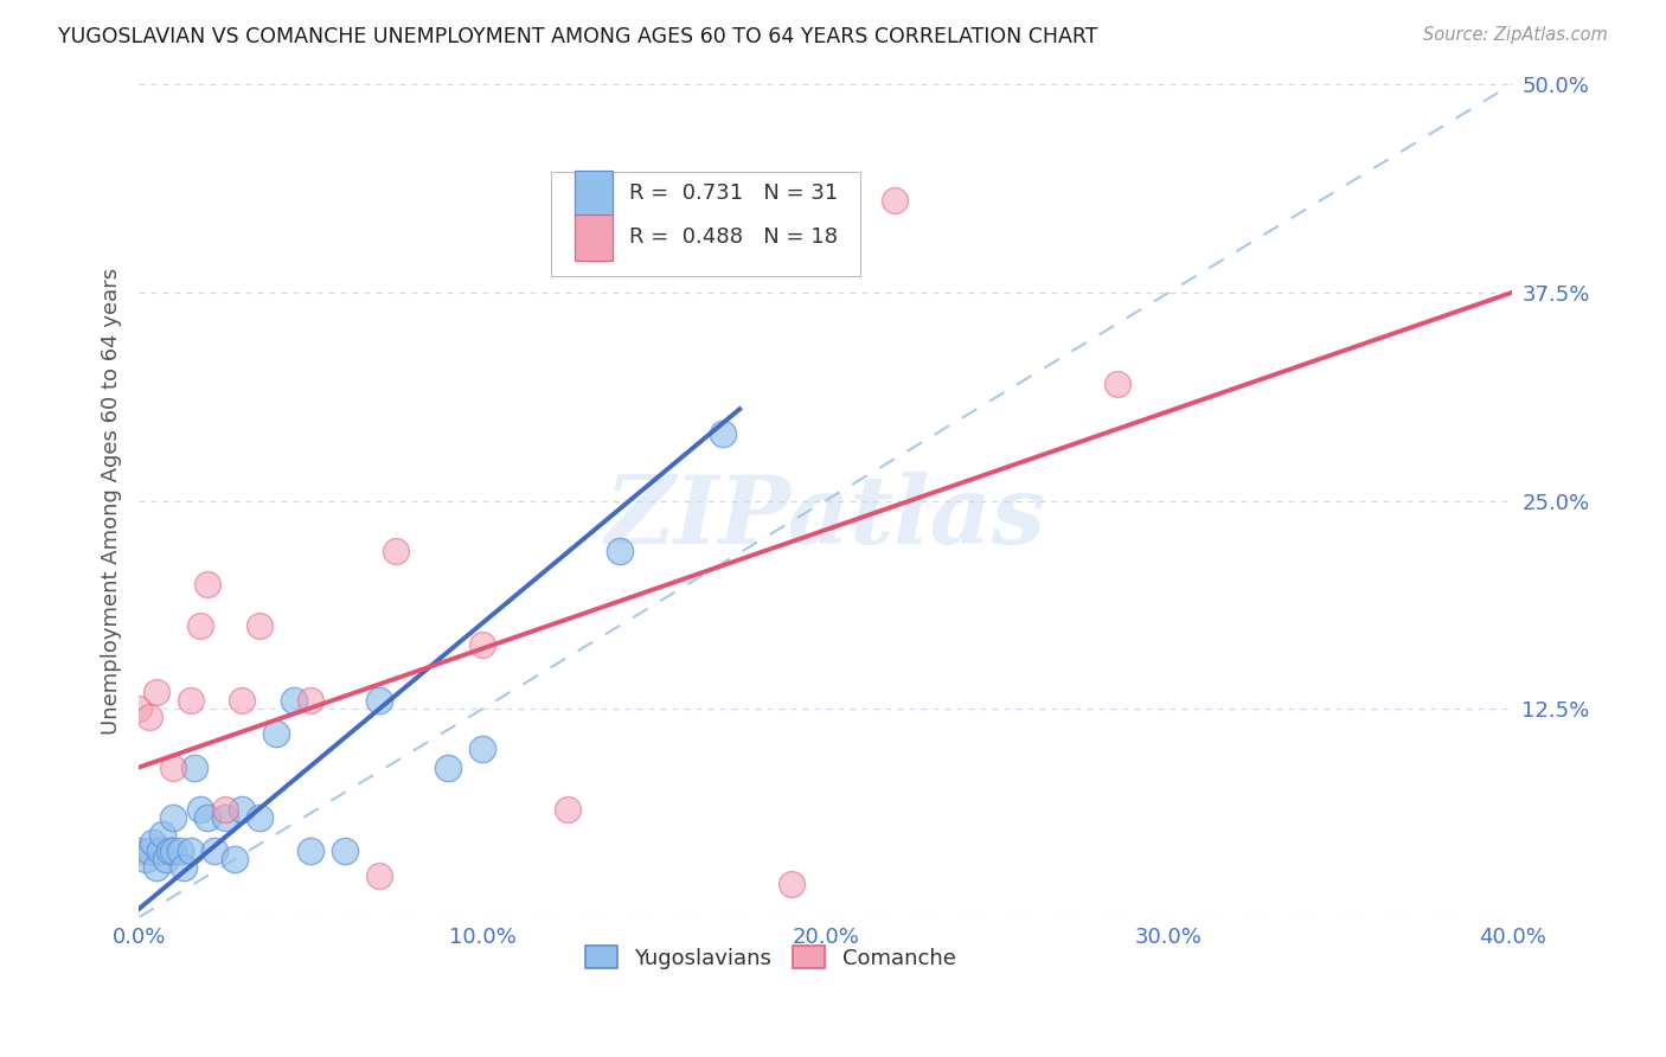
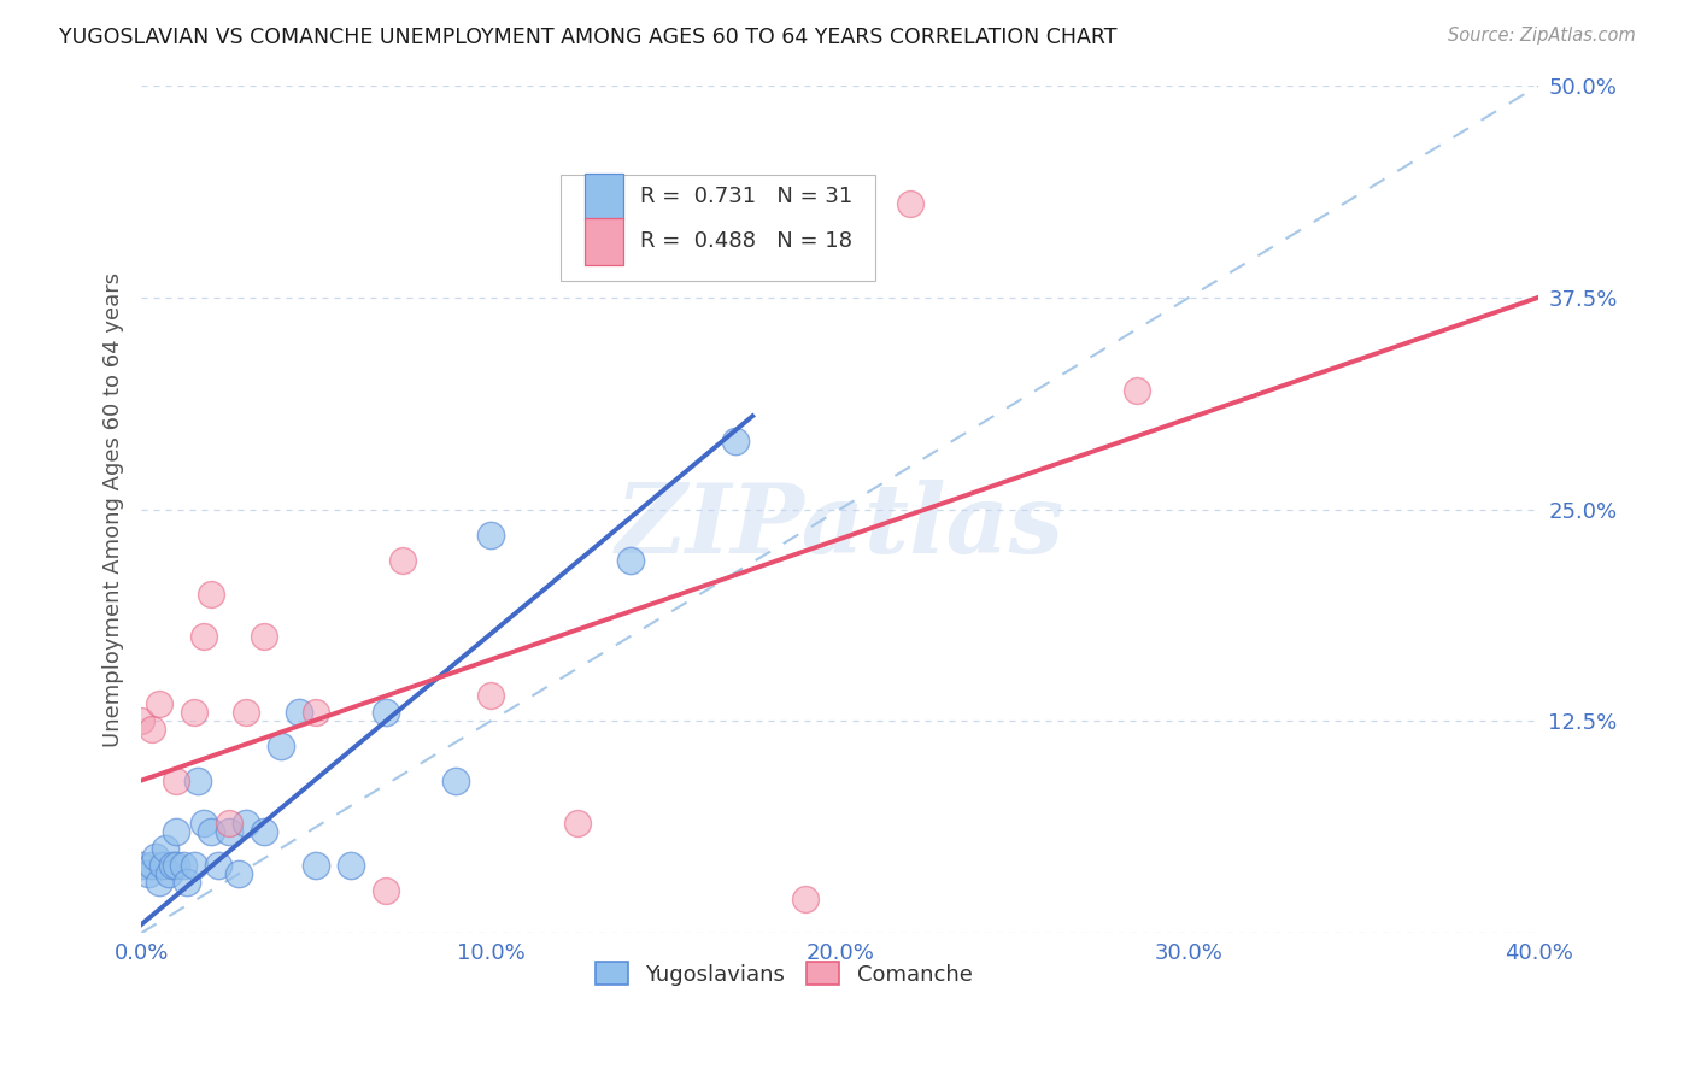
Yugoslavians/10.0%: 10.1% -> 23.5%
Comanche/10.0%: 16.4% -> 14.0%
